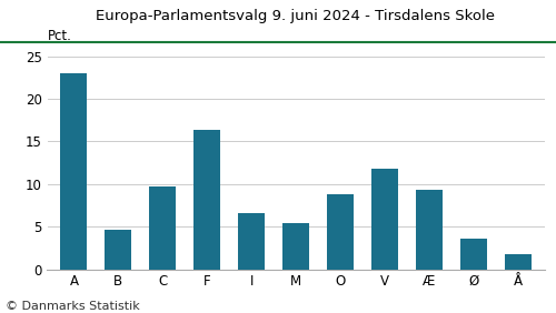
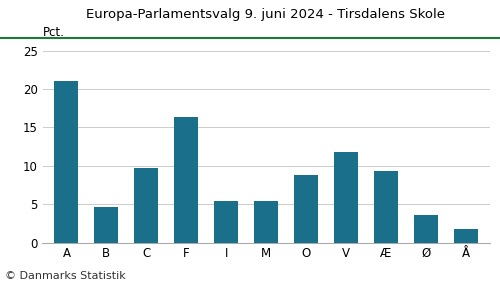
A: 23.0 -> 21.0
I: 6.6 -> 5.4
